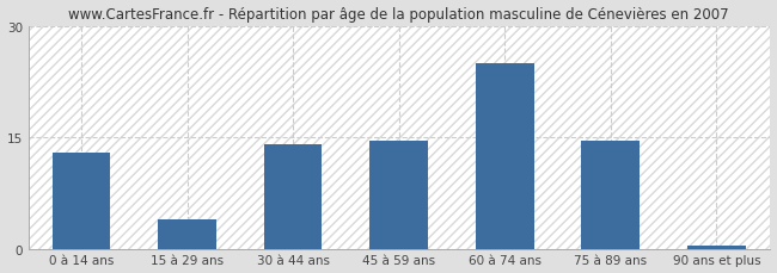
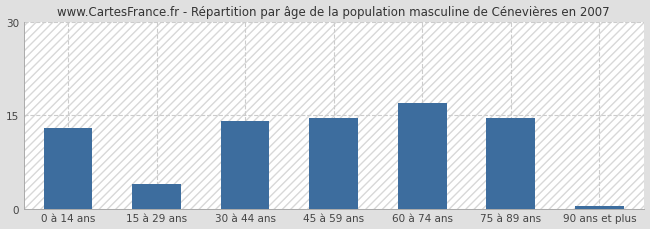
60 à 74 ans: 25.0 -> 17.0
